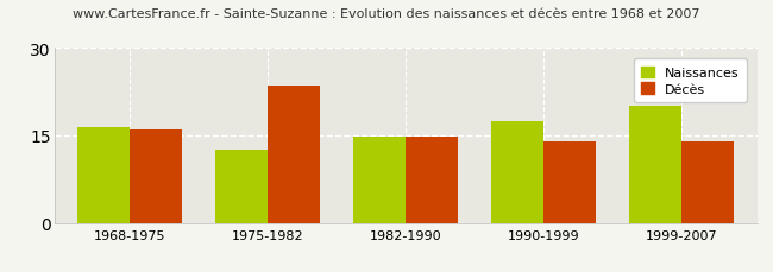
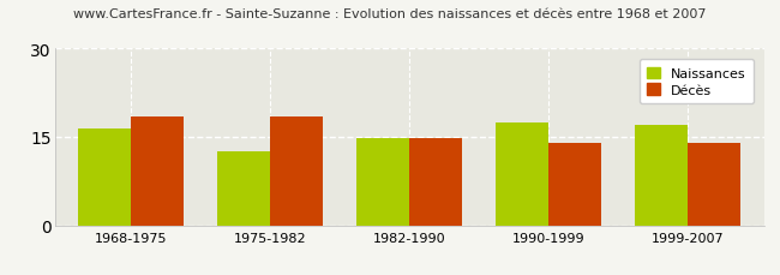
Décès/1968-1975: 16.0 -> 18.5
Décès/1975-1982: 23.5 -> 18.5
Naissances/1999-2007: 20.0 -> 17.0
